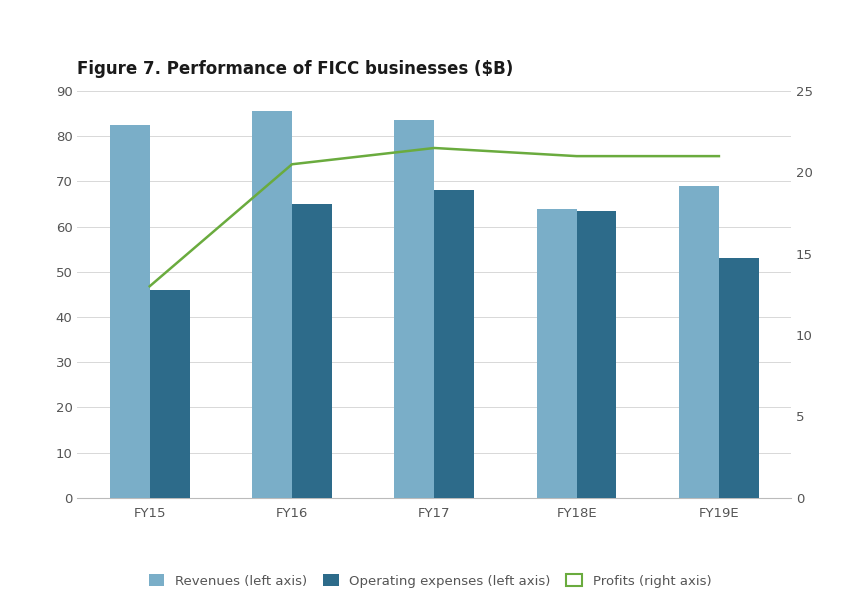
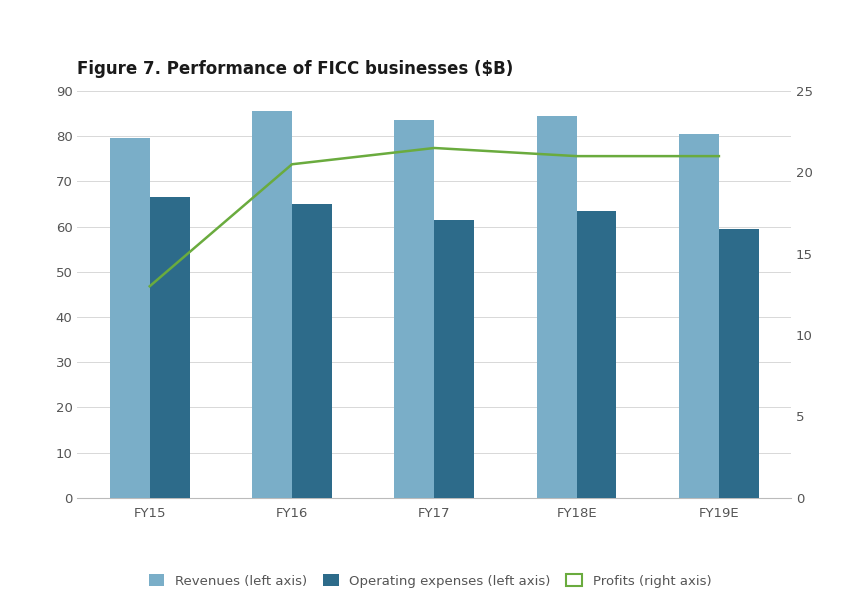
Revenues (left axis)/FY15: 82.5 -> 79.5
Operating expenses (left axis)/FY15: 46.0 -> 66.5
Operating expenses (left axis)/FY17: 68.0 -> 61.5
Revenues (left axis)/FY18E: 64.0 -> 84.5
Revenues (left axis)/FY19E: 69.0 -> 80.5
Operating expenses (left axis)/FY19E: 53.0 -> 59.5
